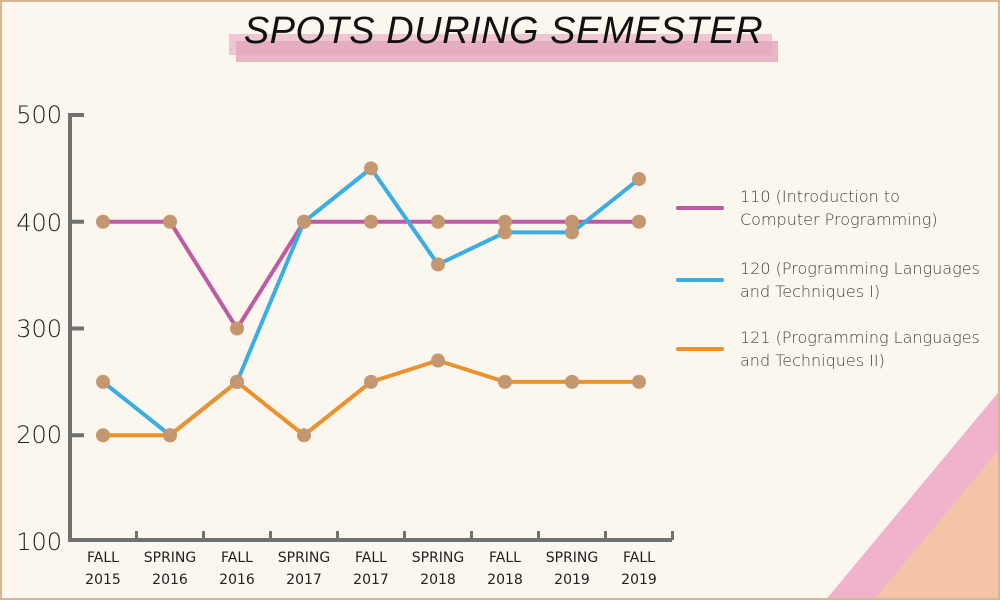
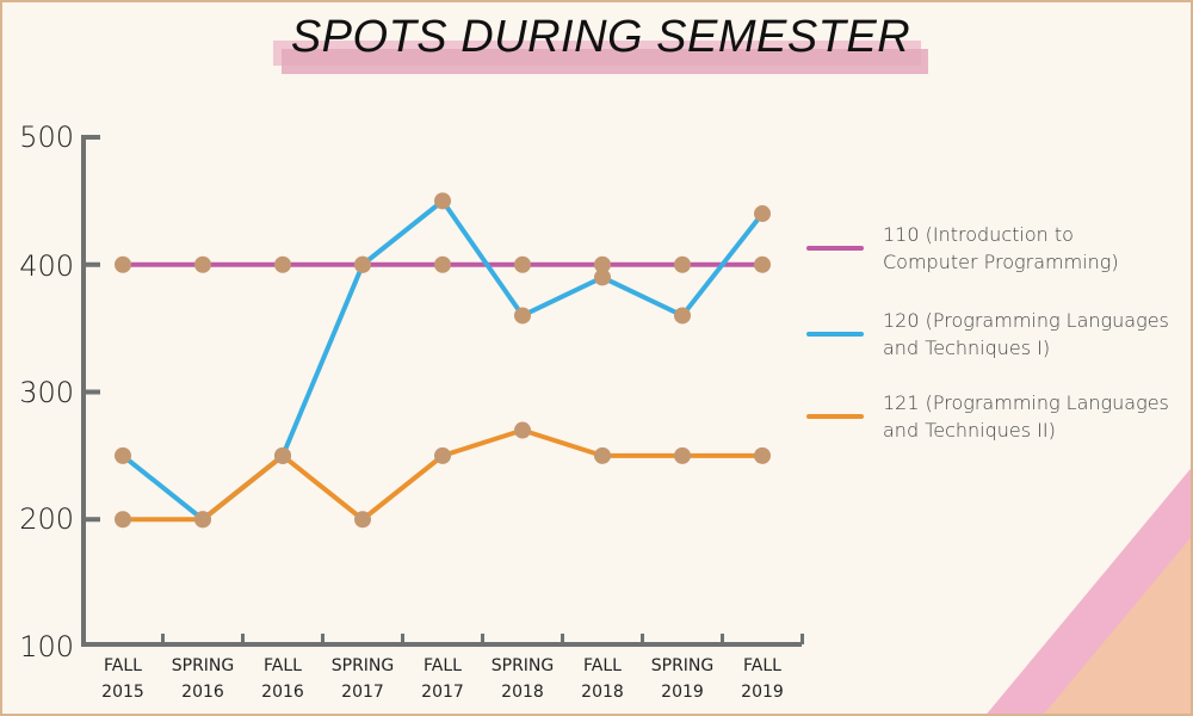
110 (Introduction to Computer Programming)/FALL 2016: 300 -> 400
120 (Programming Languages and Techniques I)/SPRING 2019: 390 -> 360
